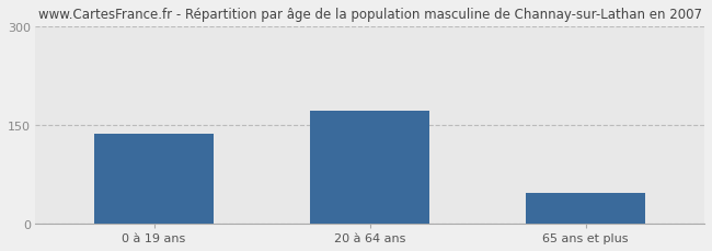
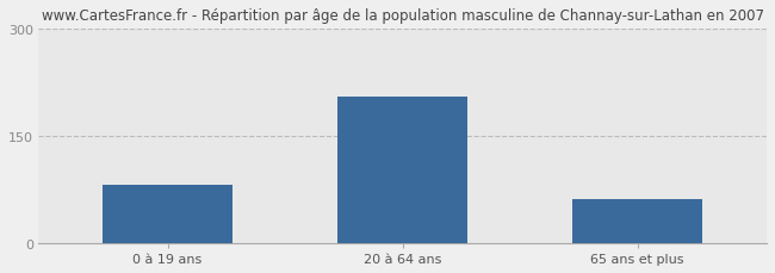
0 à 19 ans: 136 -> 82
20 à 64 ans: 172 -> 206
65 ans et plus: 47 -> 62
